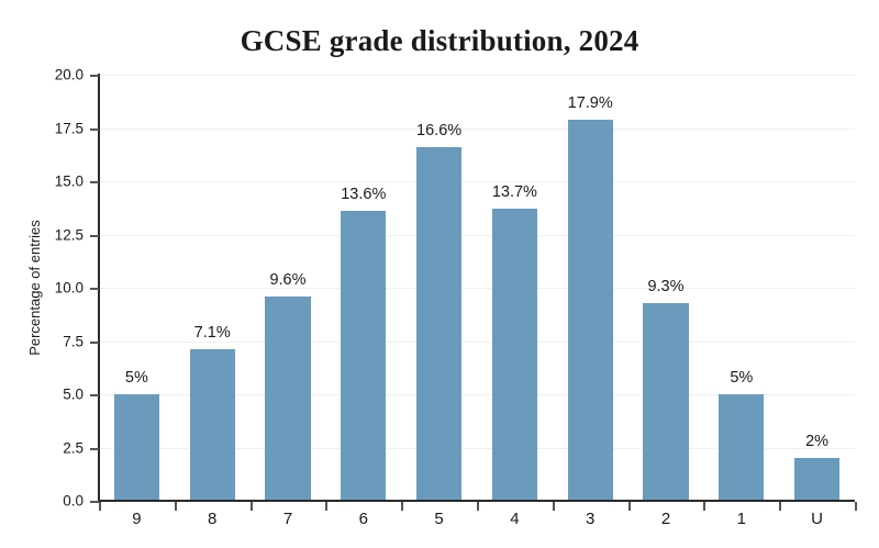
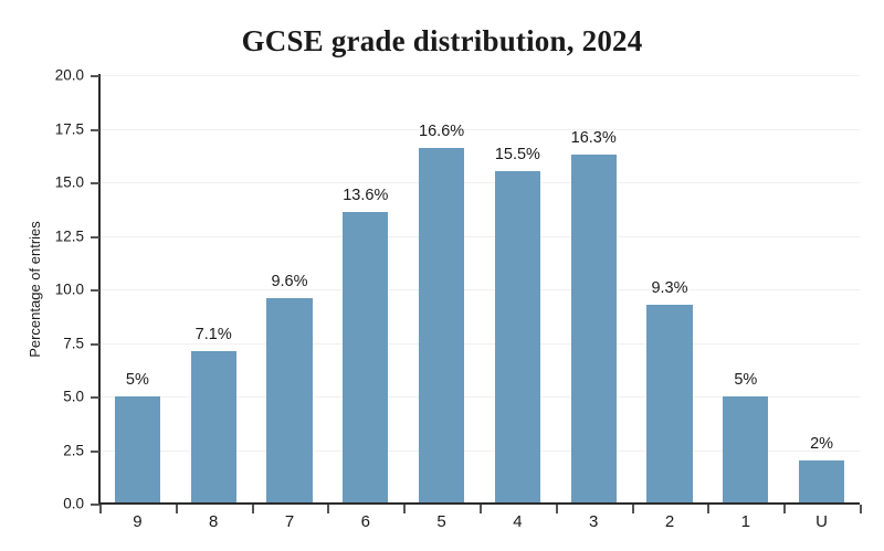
4: 13.7% -> 15.5%
3: 17.9% -> 16.3%
